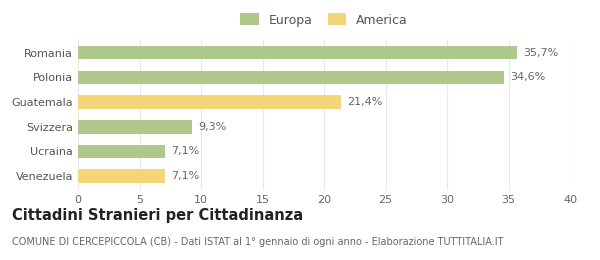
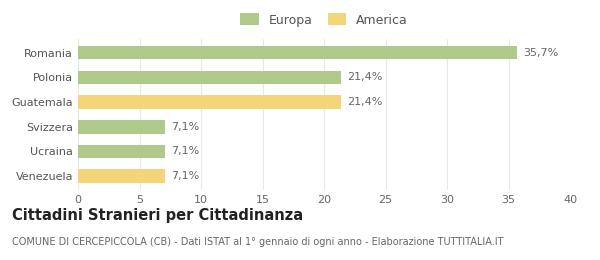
Polonia: 34,6% -> 21,4%
Svizzera: 9,3% -> 7,1%
